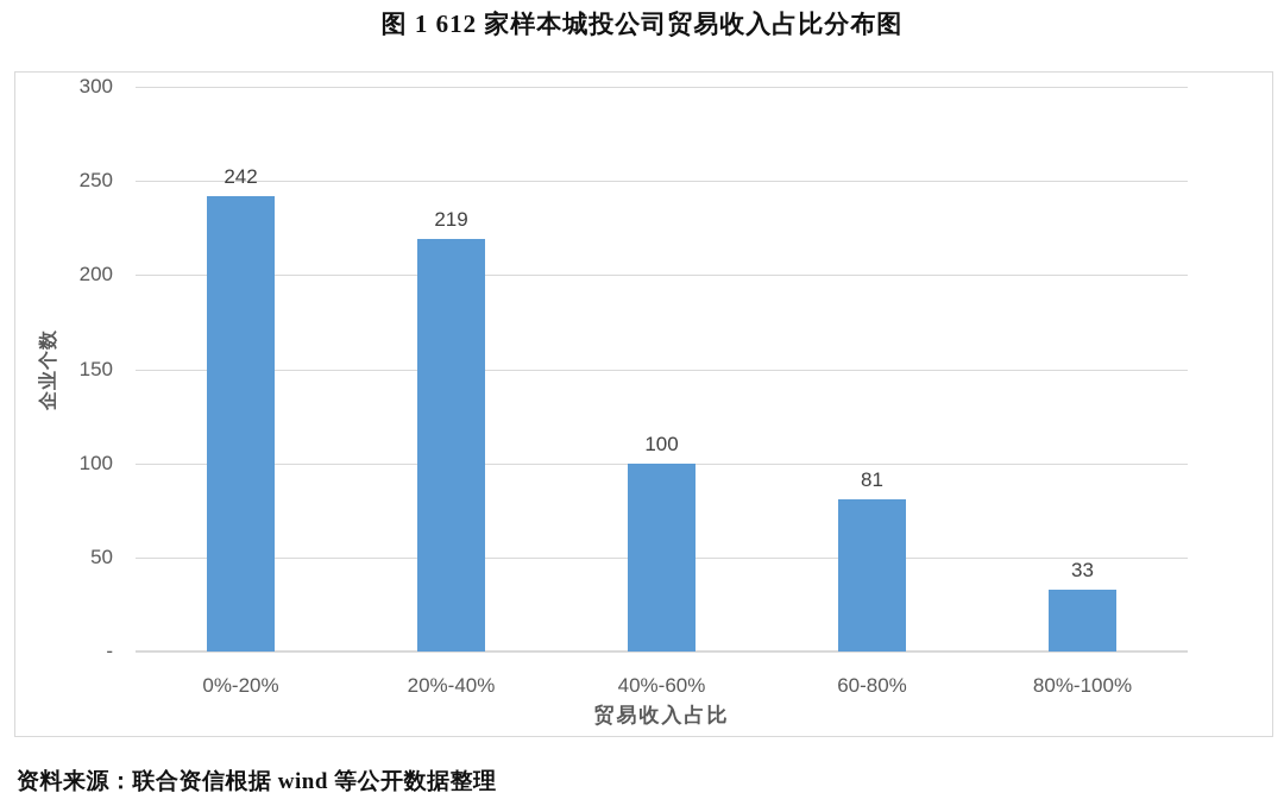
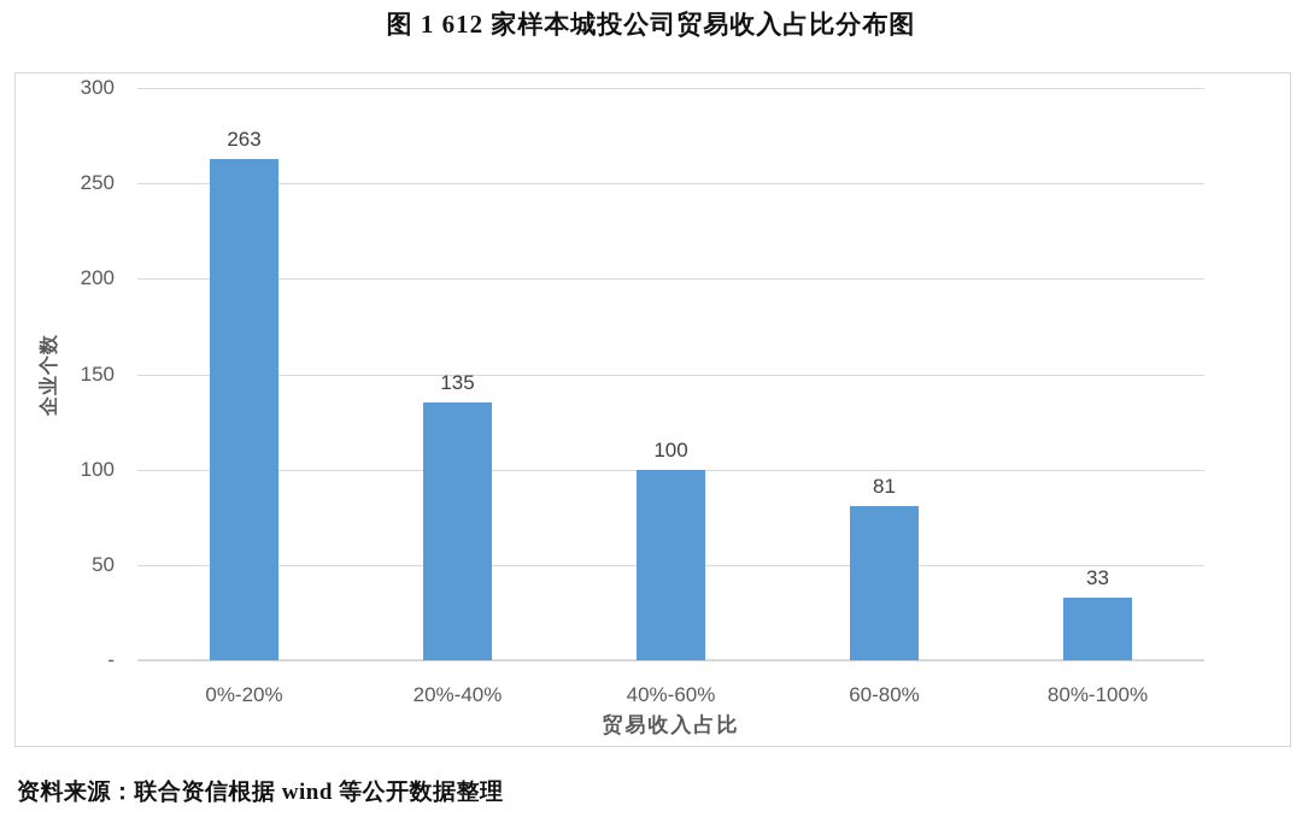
0%-20%: 242 -> 263
20%-40%: 219 -> 135
